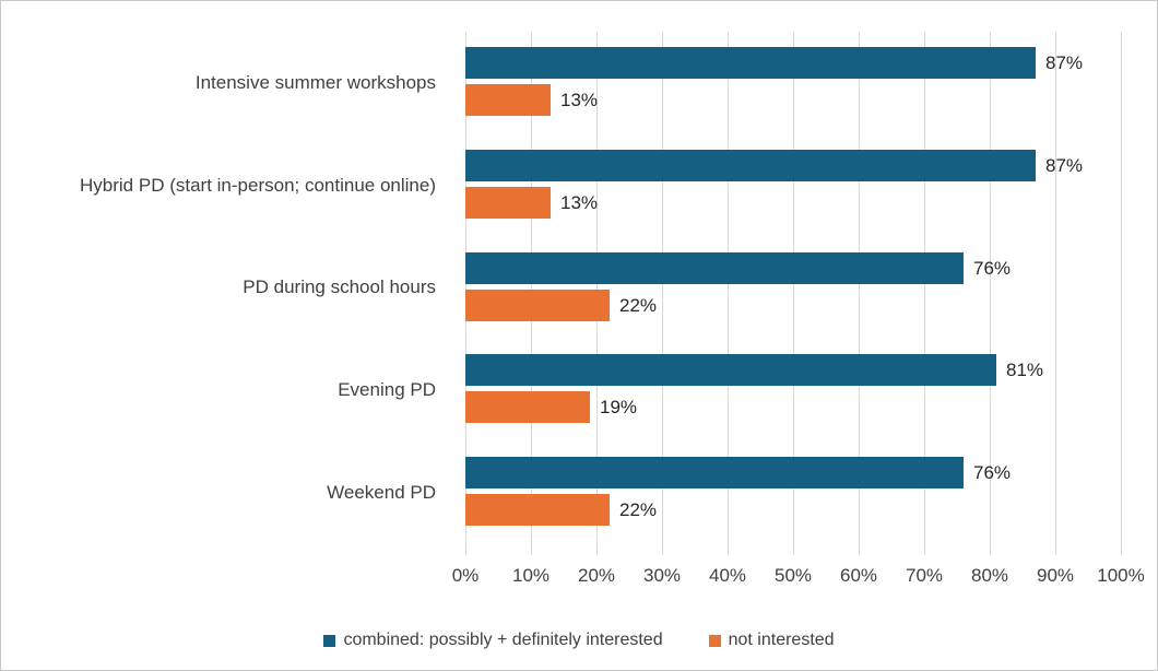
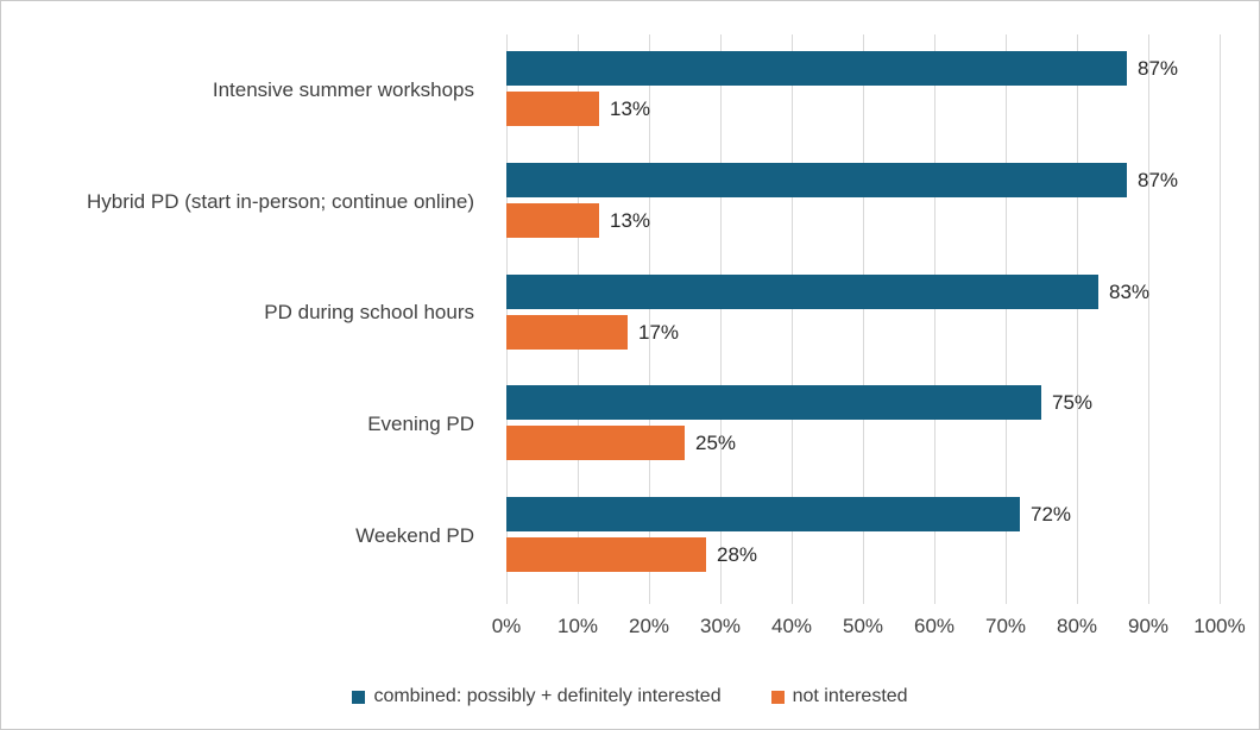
combined: possibly + definitely interested/PD during school hours: 76% -> 83%
not interested/PD during school hours: 22% -> 17%
combined: possibly + definitely interested/Evening PD: 81% -> 75%
not interested/Evening PD: 19% -> 25%
combined: possibly + definitely interested/Weekend PD: 76% -> 72%
not interested/Weekend PD: 22% -> 28%
